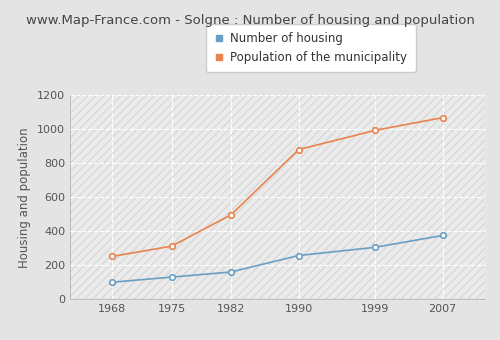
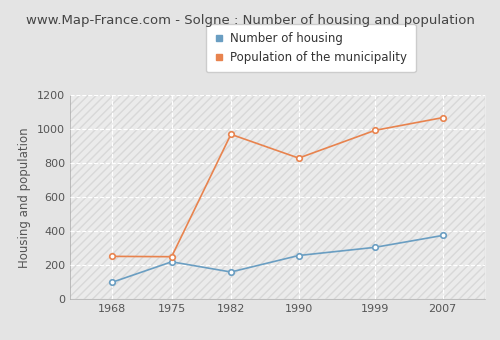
Number of housing/1975: 130 -> 220
Population of the municipality/1975: 310 -> 250
Population of the municipality/1982: 500 -> 970
Population of the municipality/1990: 880 -> 830
